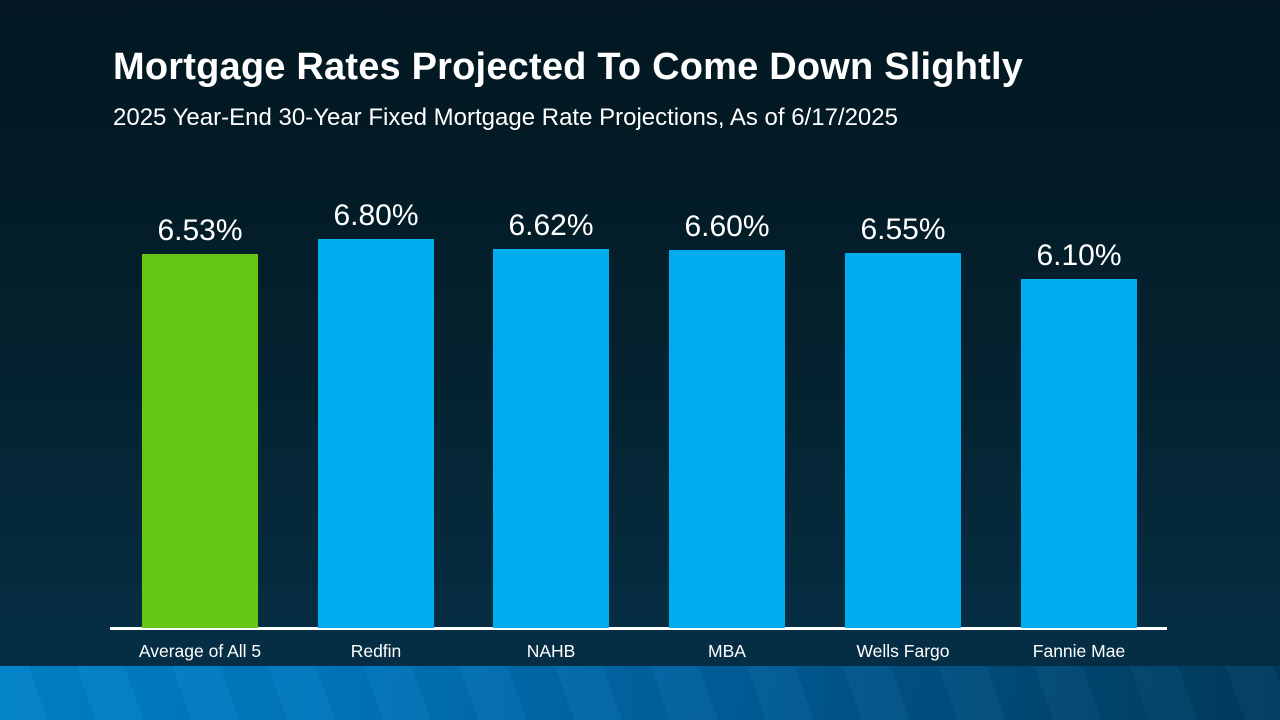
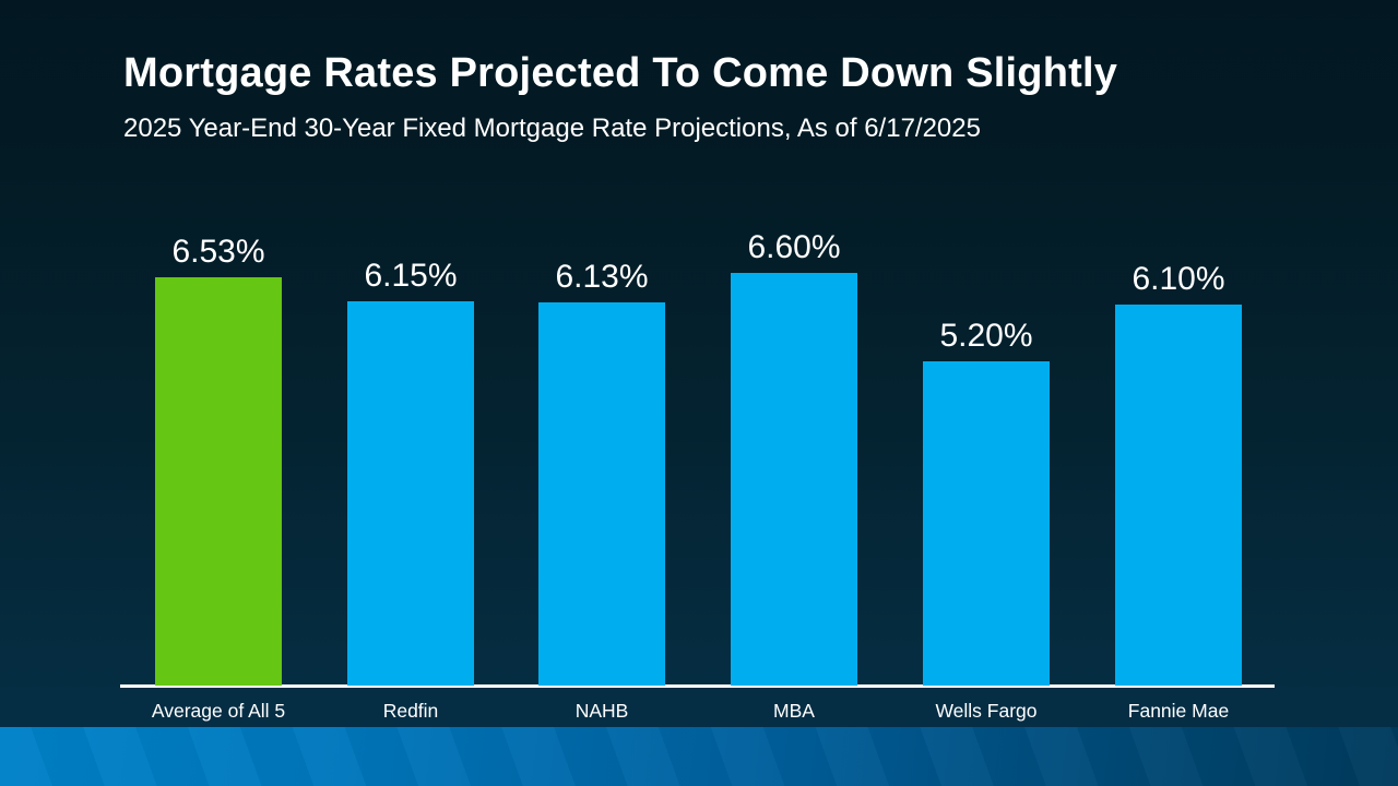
Redfin: 6.80% -> 6.15%
NAHB: 6.62% -> 6.13%
Wells Fargo: 6.55% -> 5.20%
